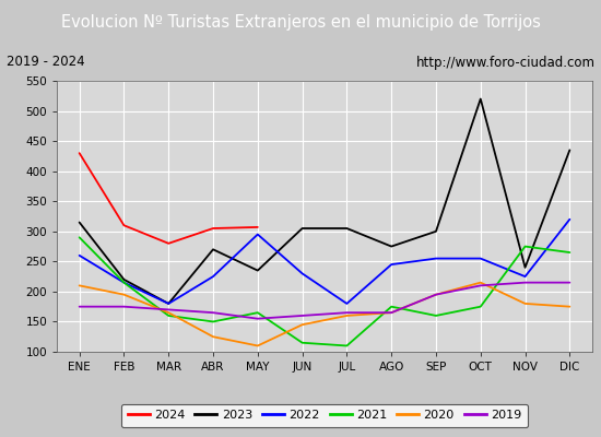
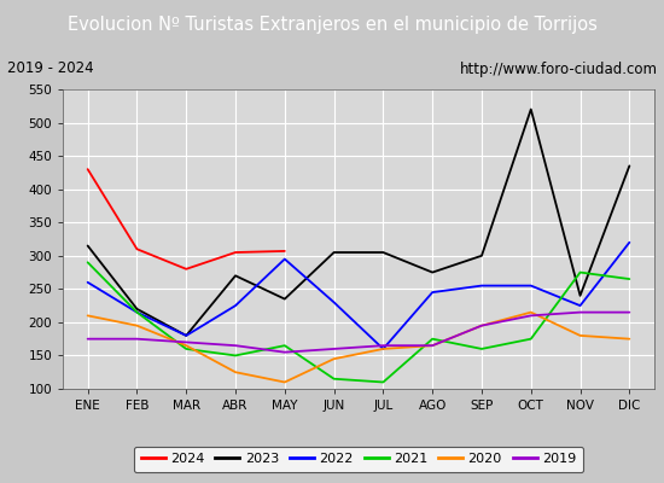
2022/JUL: 180 -> 160
